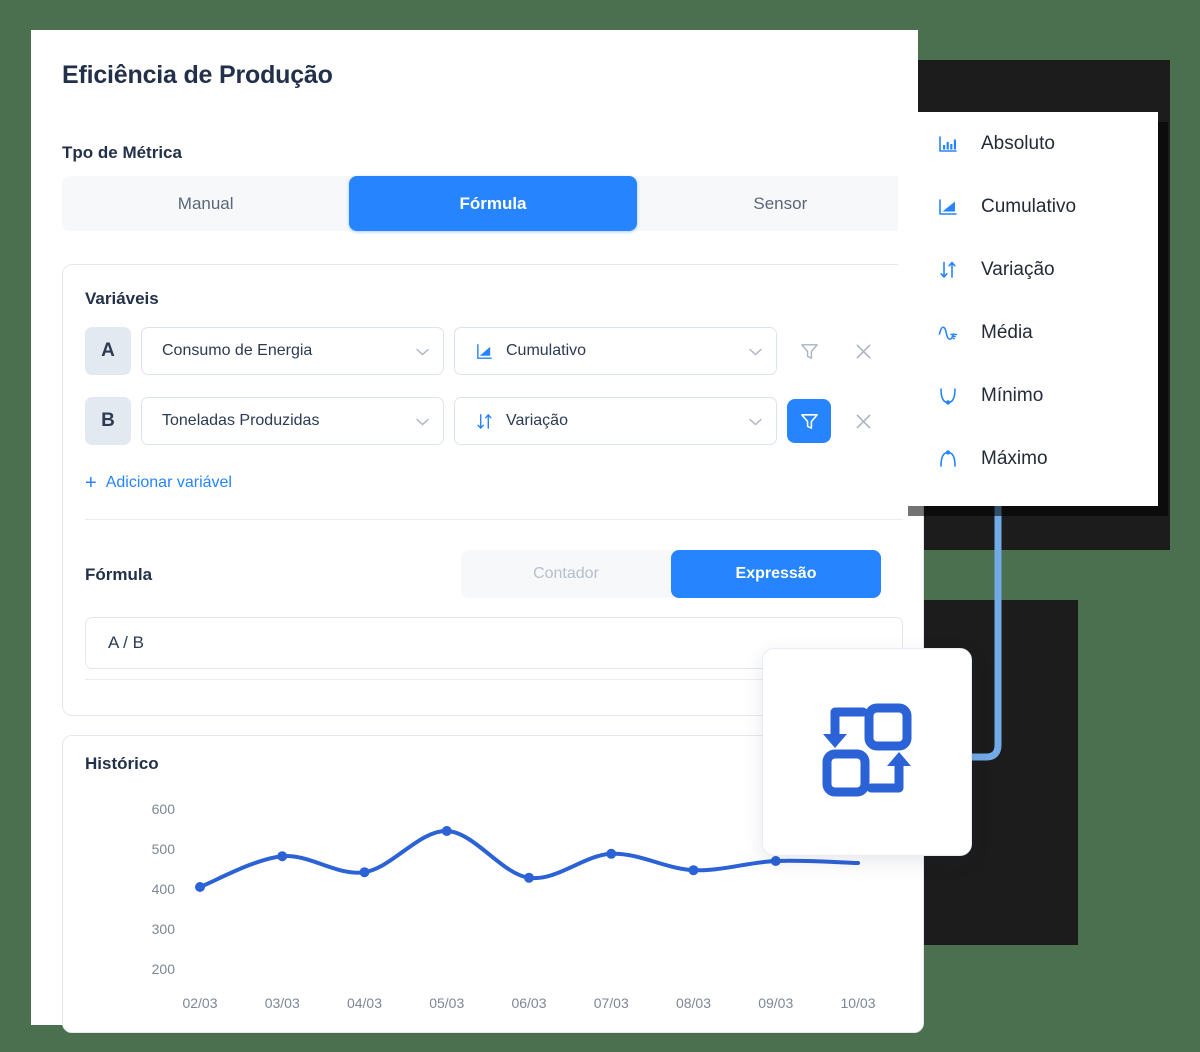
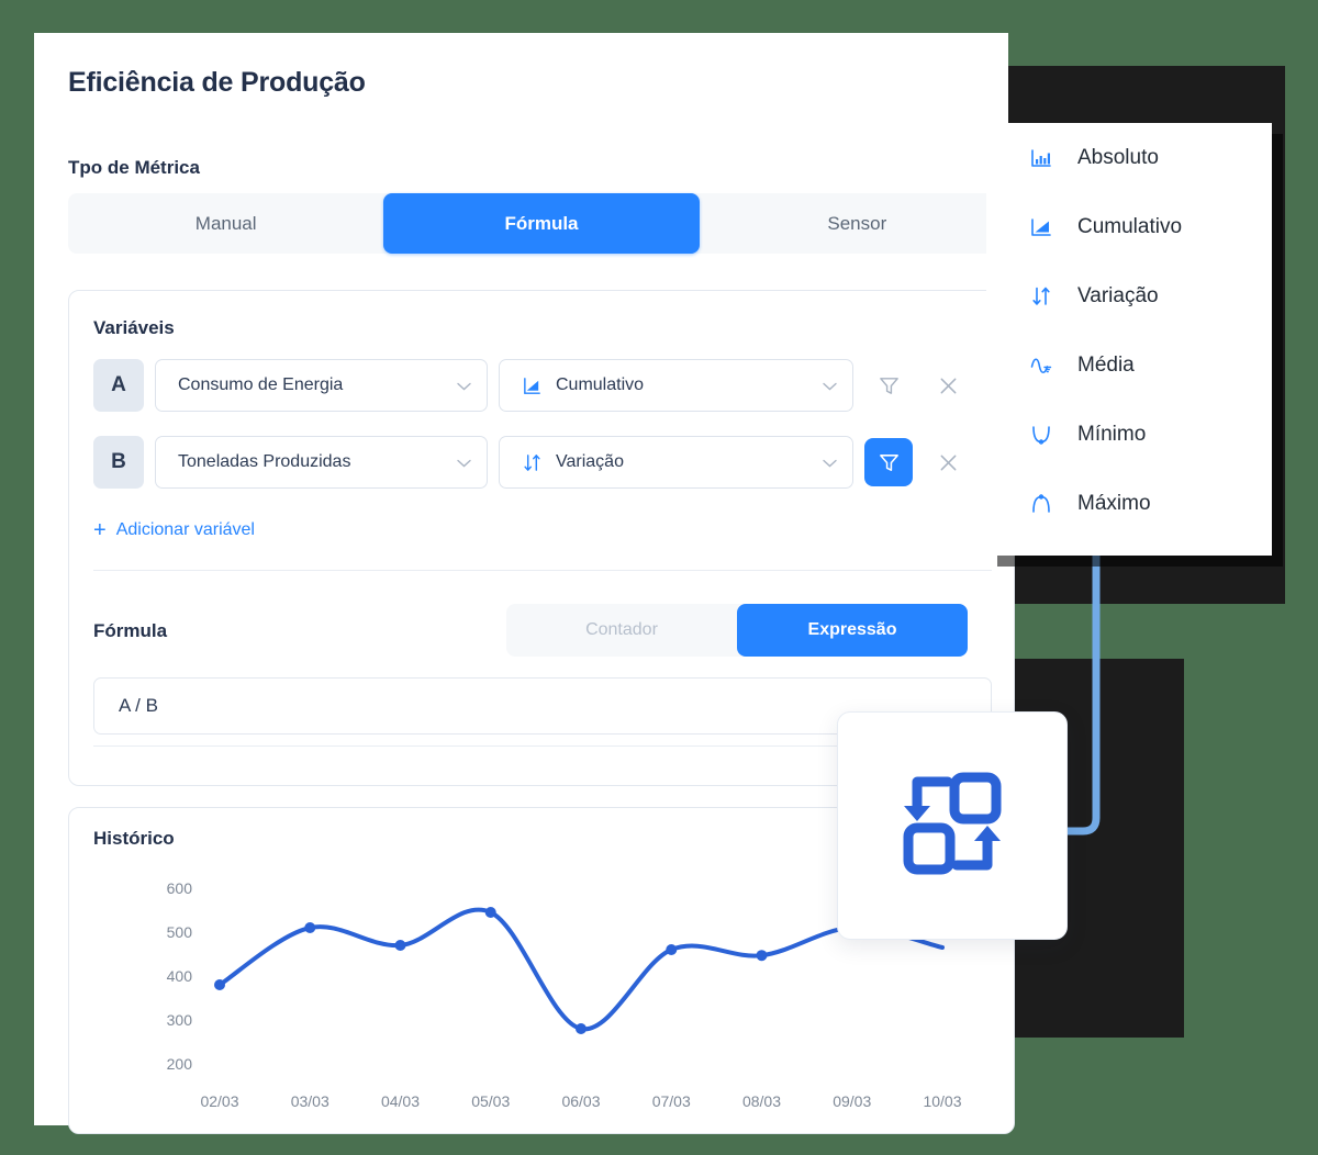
02/03: 400 -> 380
03/03: 480 -> 510
04/03: 440 -> 470
06/03: 430 -> 280
07/03: 490 -> 460
09/03: 470 -> 510
